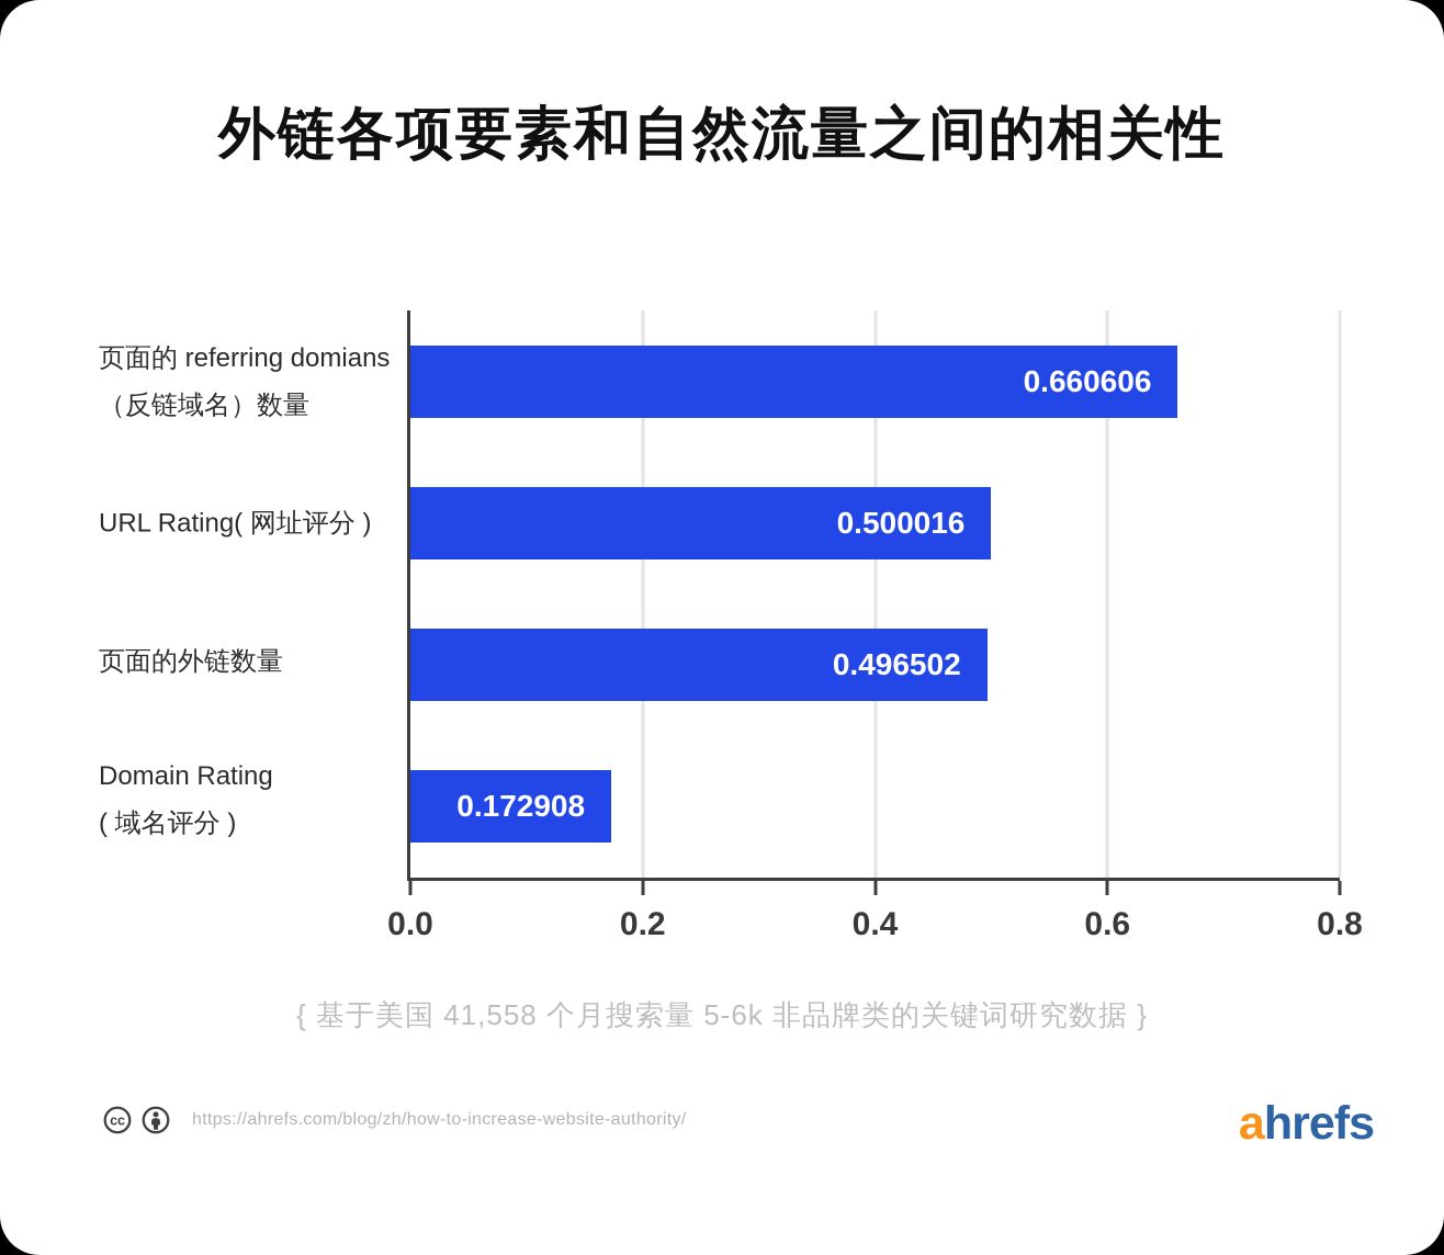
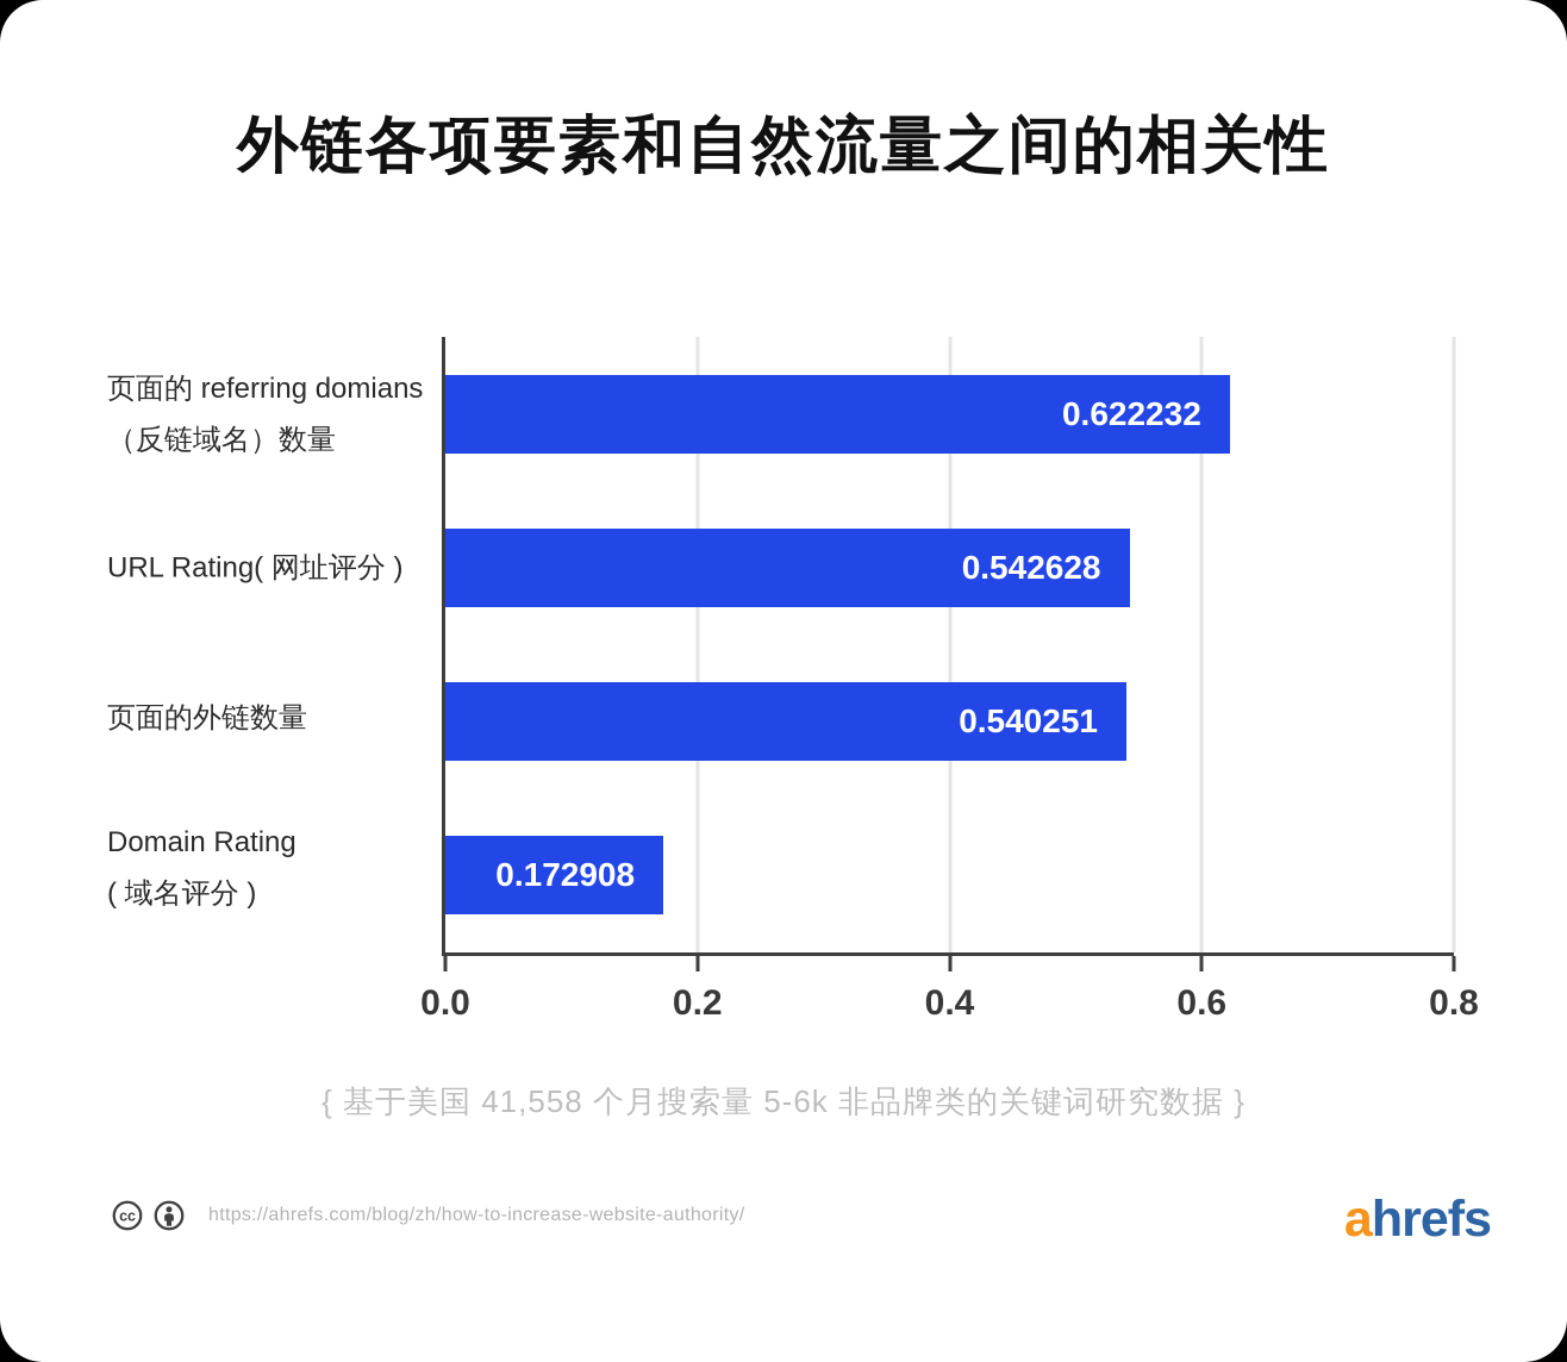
页面的 referring domians（反链域名）数量: 0.660606 -> 0.622232
URL Rating( 网址评分 ): 0.500016 -> 0.542628
页面的外链数量: 0.496502 -> 0.540251
